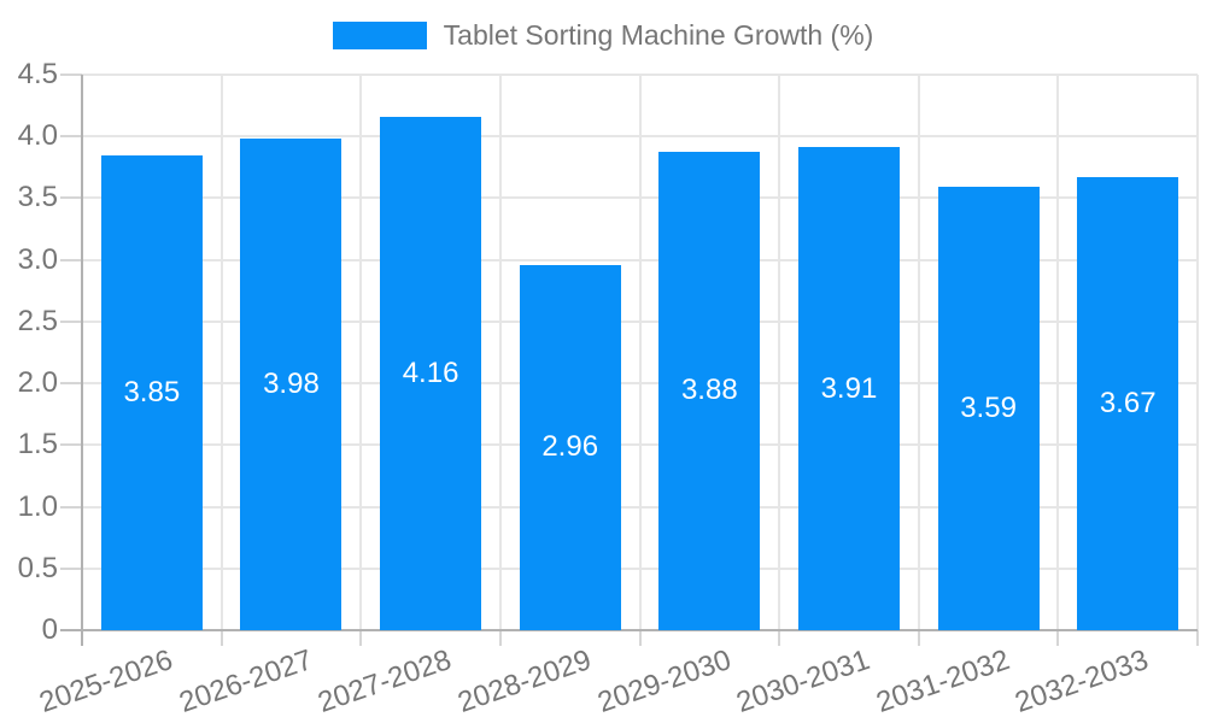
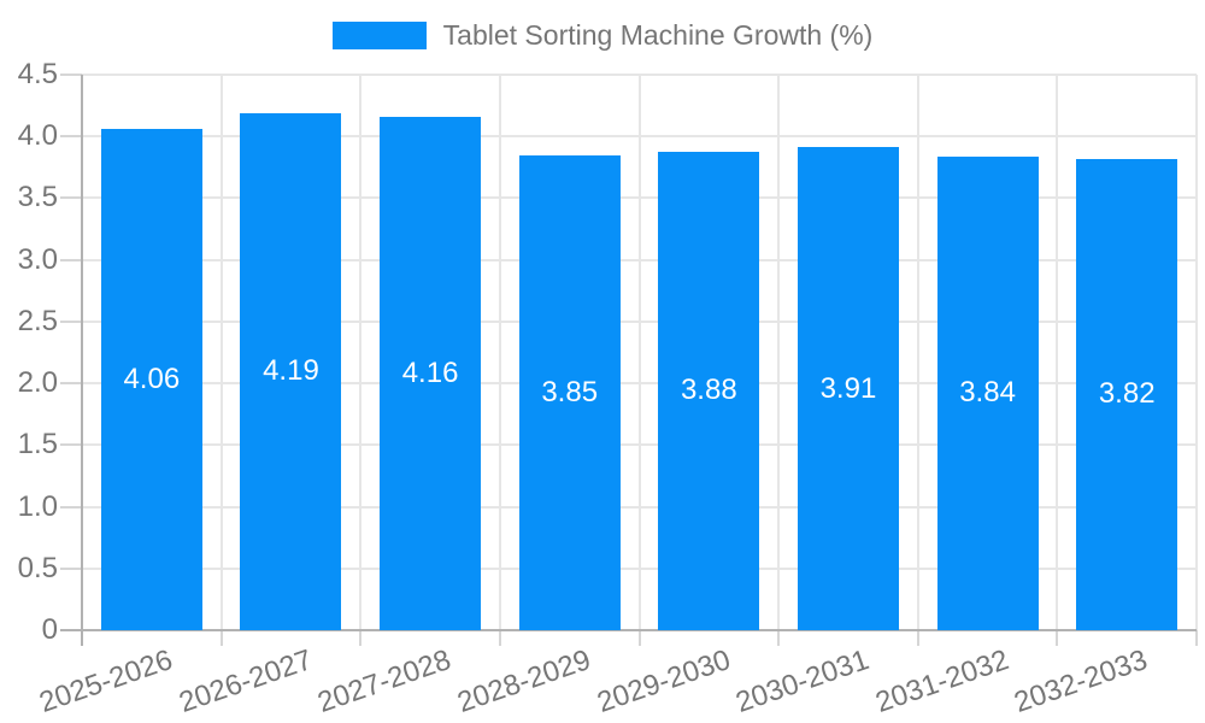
2025-2026: 3.85 -> 4.06
2026-2027: 3.98 -> 4.19
2028-2029: 2.96 -> 3.85
2031-2032: 3.59 -> 3.84
2032-2033: 3.67 -> 3.82
